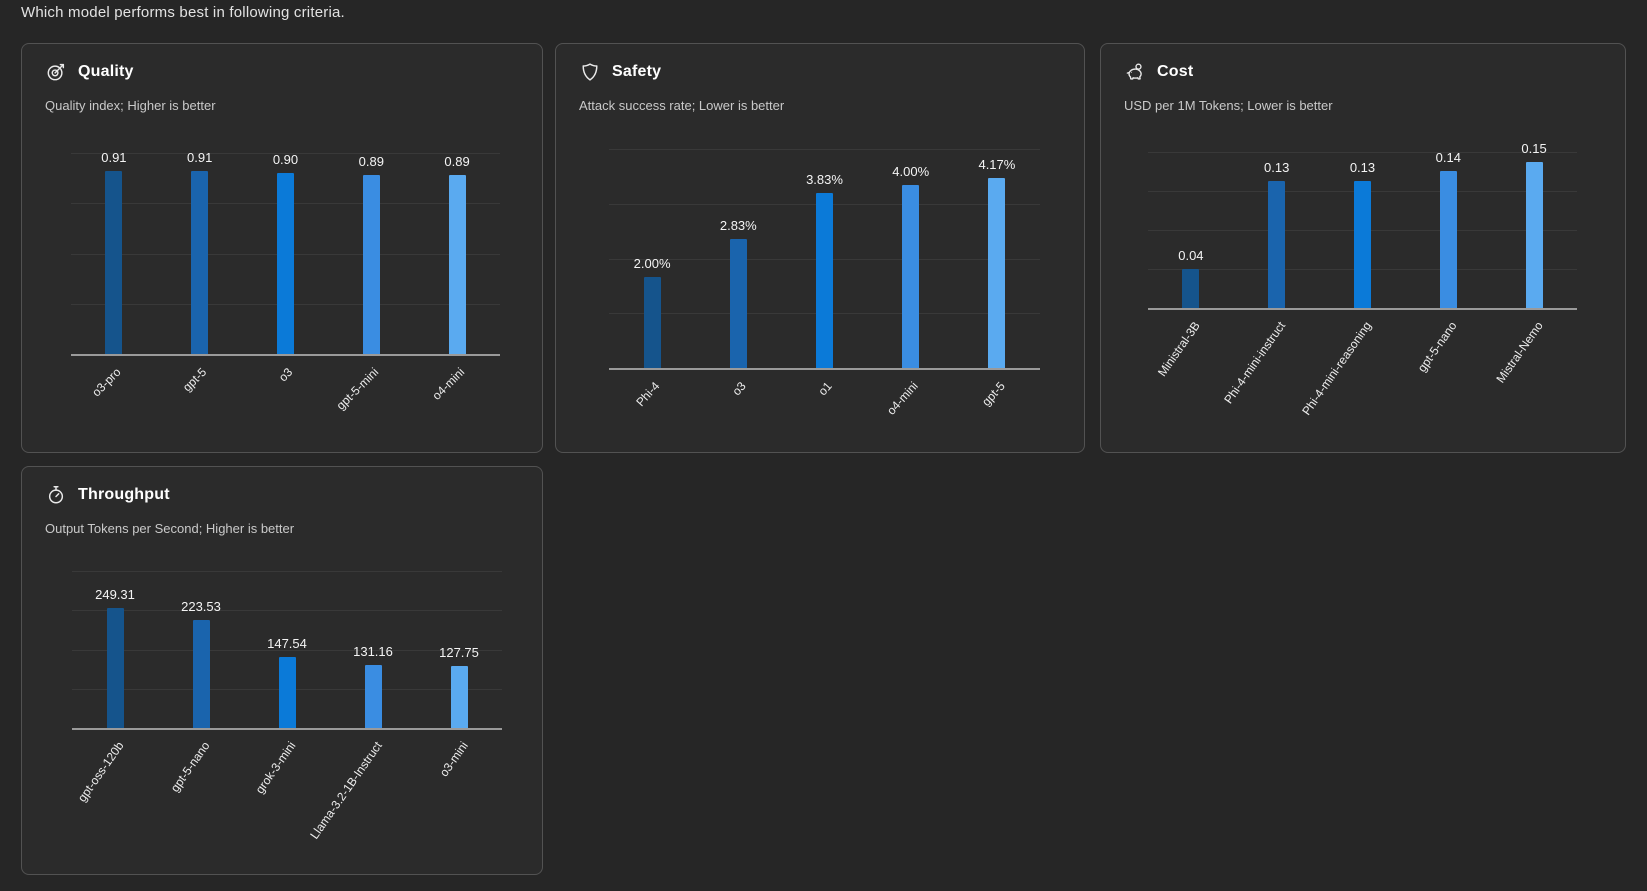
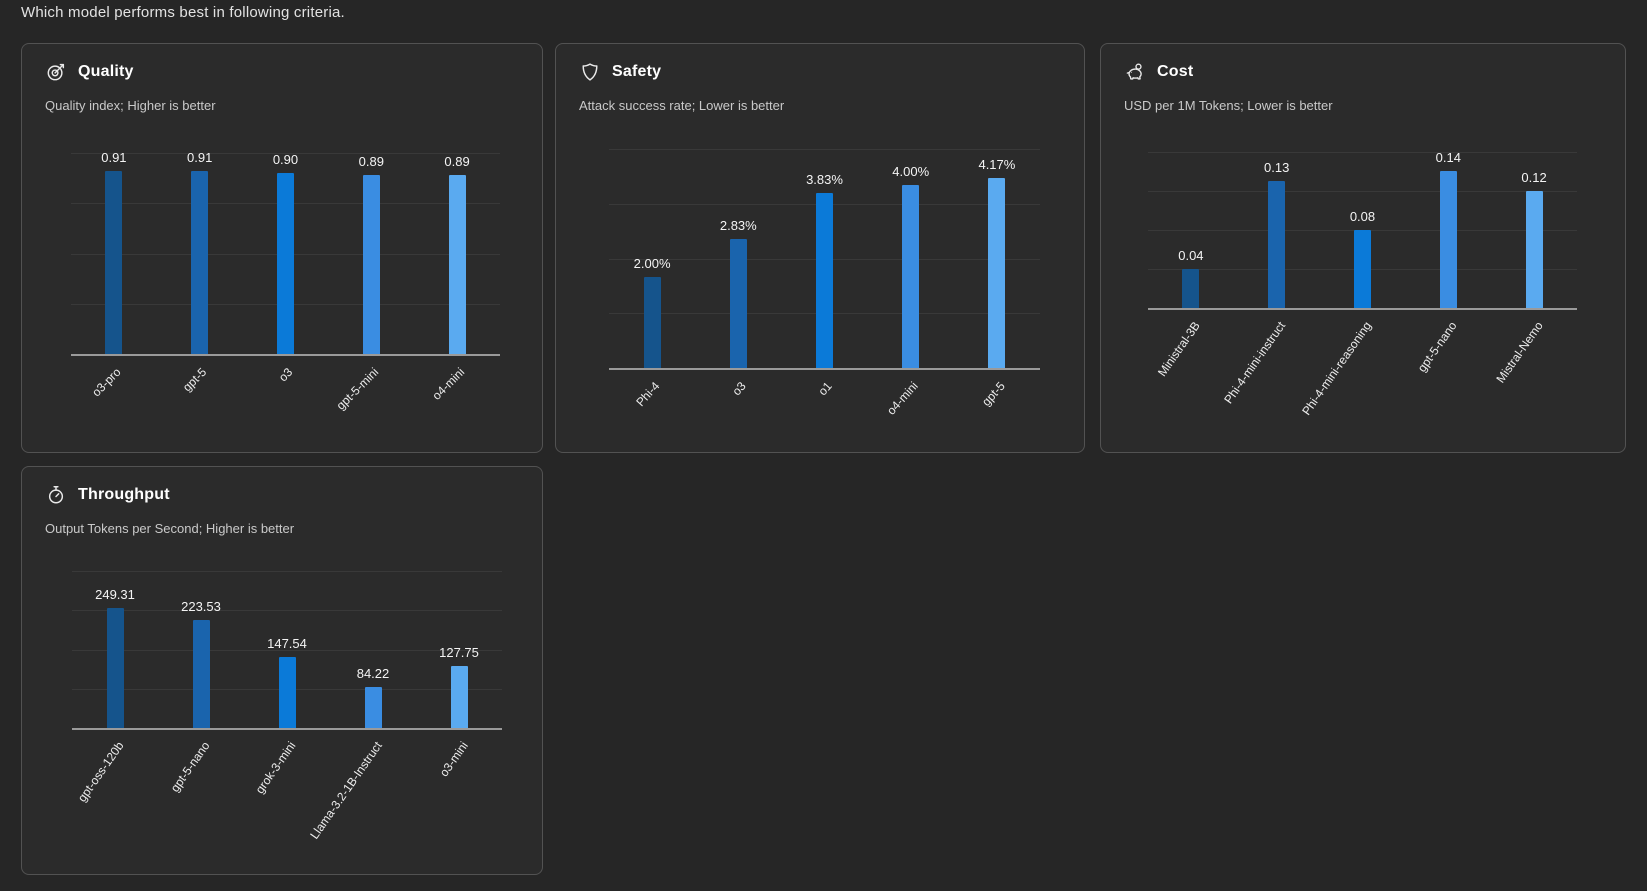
Cost/Phi-4-mini-reasoning: 0.13 -> 0.08
Cost/Mistral-Nemo: 0.15 -> 0.12
Throughput/Llama-3.2-1B-Instruct: 131.16 -> 84.22
